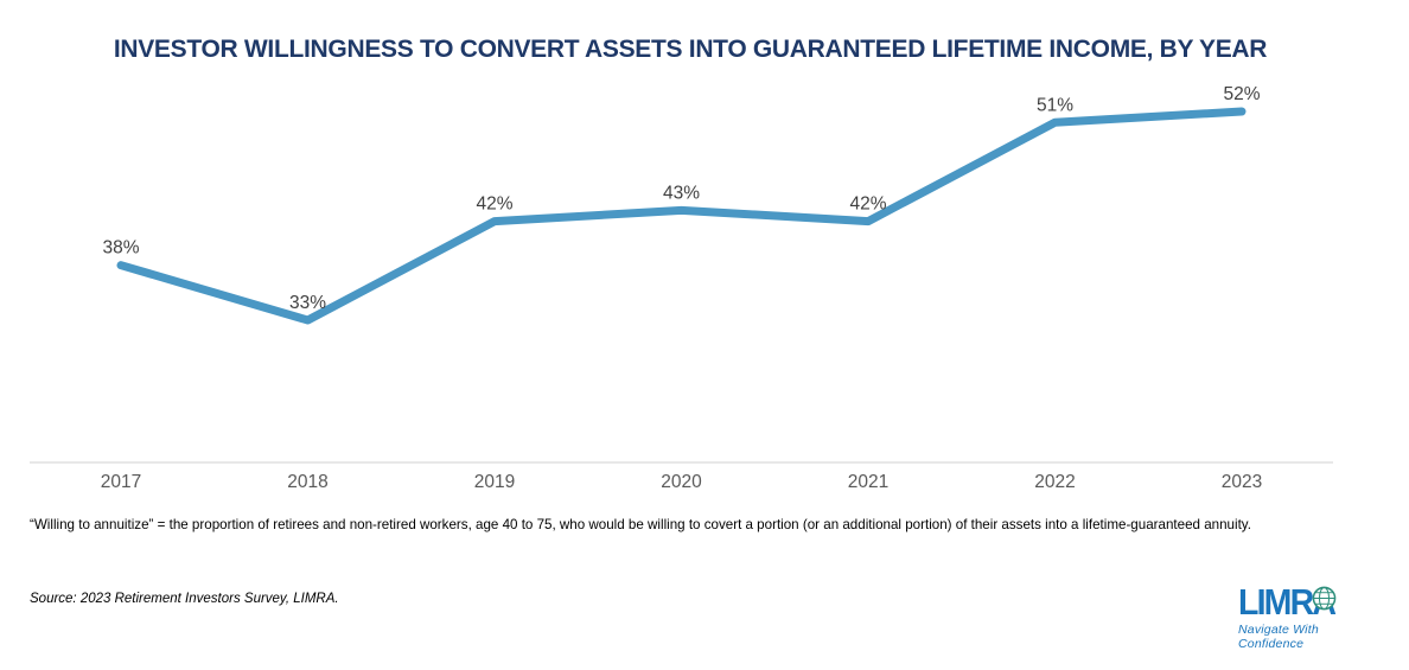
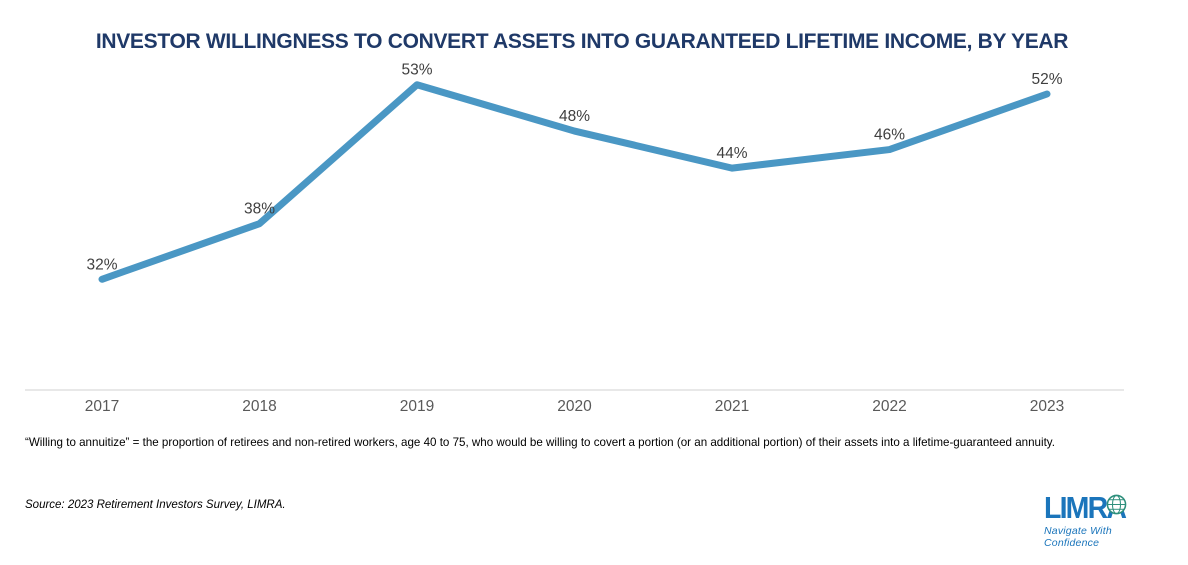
2017: 38% -> 32%
2018: 33% -> 38%
2019: 42% -> 53%
2020: 43% -> 48%
2021: 42% -> 44%
2022: 51% -> 46%
